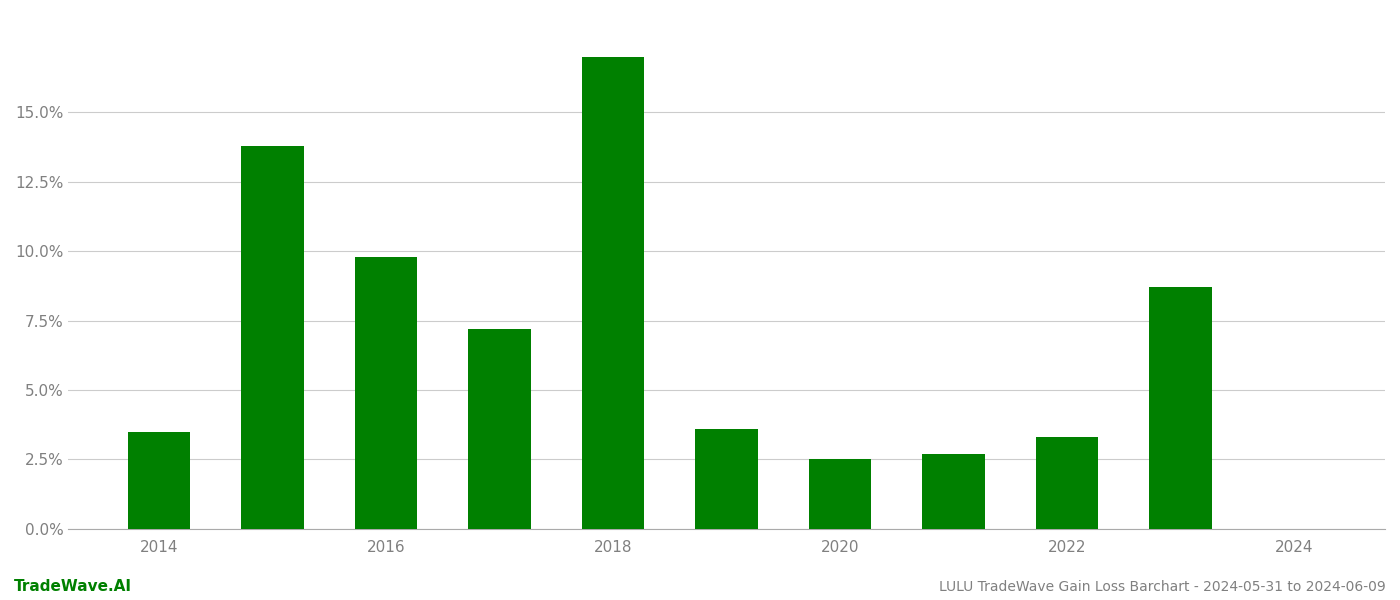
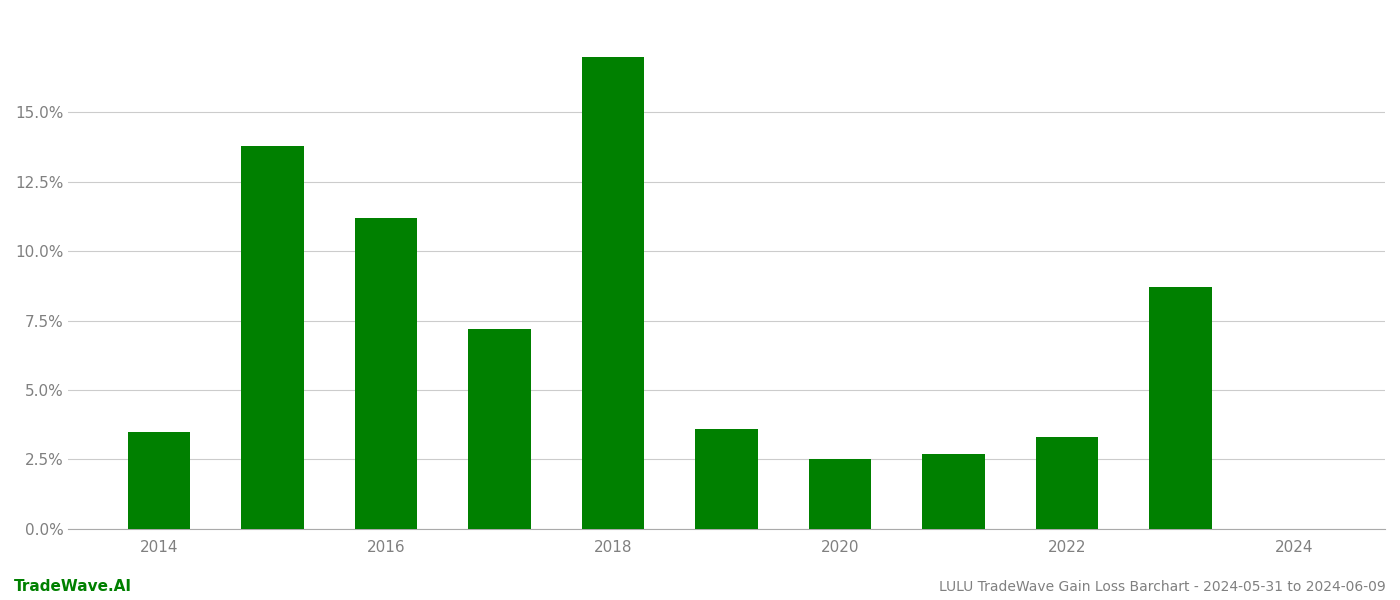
2016: 9.8% -> 11.2%
